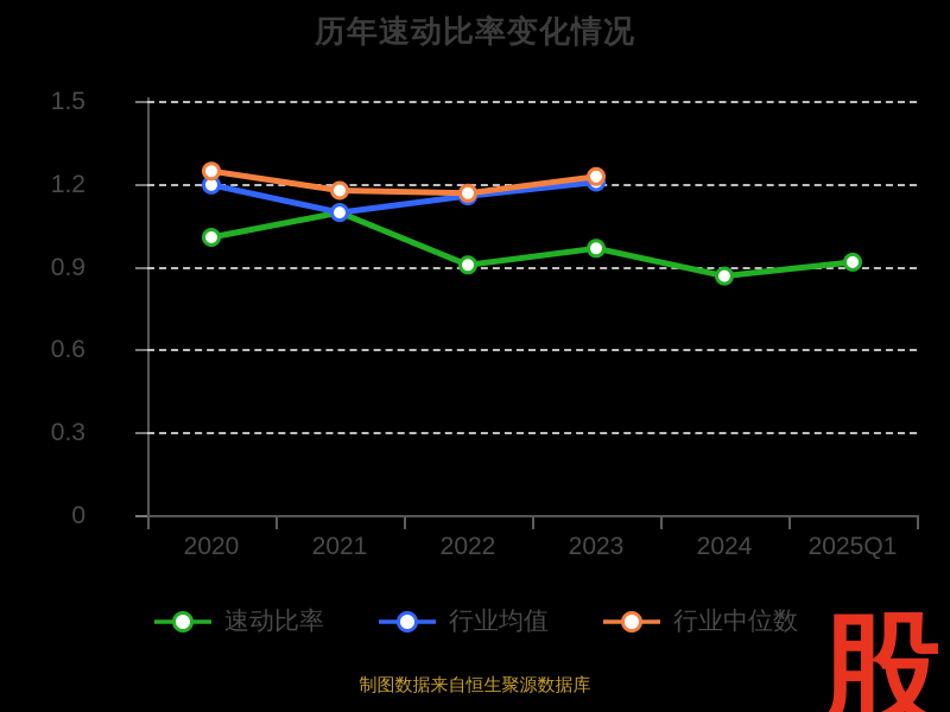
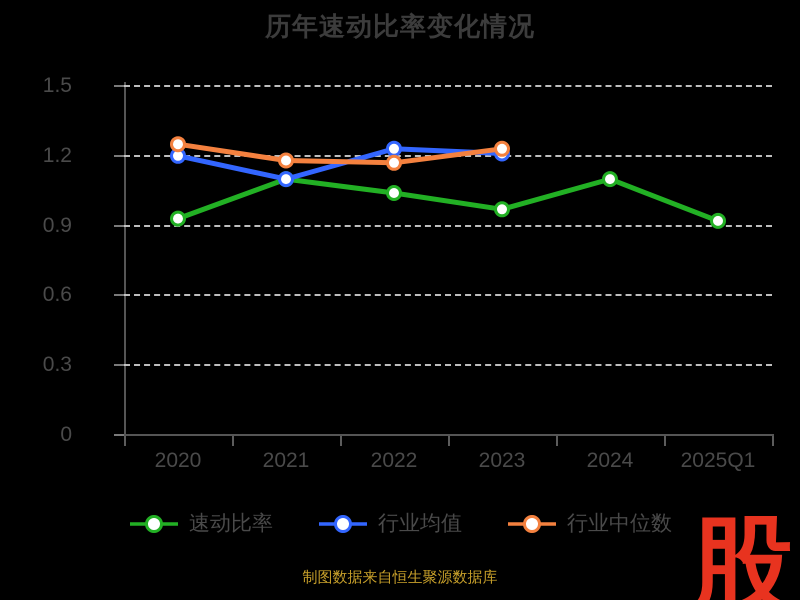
速动比率/2020: 1.01 -> 0.93
速动比率/2022: 0.91 -> 1.04
行业均值/2022: 1.16 -> 1.23
速动比率/2024: 0.87 -> 1.10
